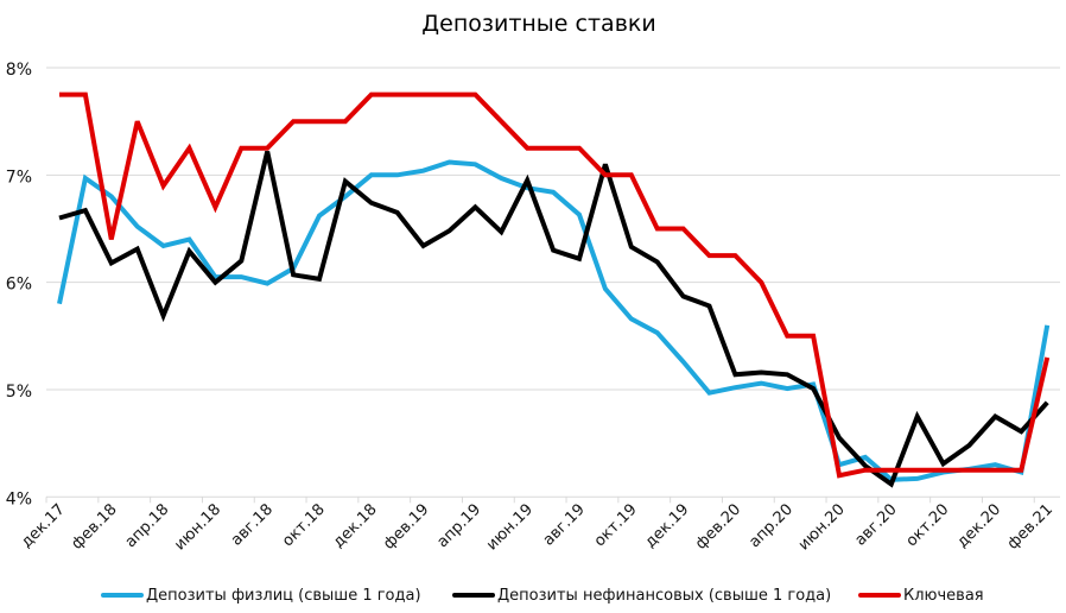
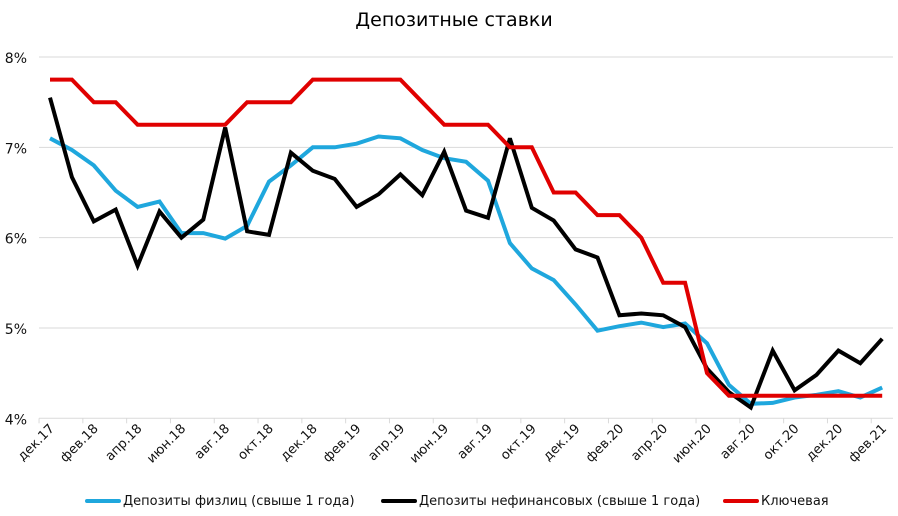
Депозиты физлиц (свыше 1 года)/дек.17: 5.8% -> 7.1%
Депозиты нефинансовых (свыше 1 года)/дек.17: 6.6% -> 7.5%
Ключевая/фев.18: 6.4% -> 7.5%
Ключевая/апр.18: 6.9% -> 7.2%
Ключевая/июн.18: 6.7% -> 7.2%
Депозиты физлиц (свыше 1 года)/июн.20: 4.3% -> 4.8%
Ключевая/июн.20: 4.2% -> 4.5%
Депозиты физлиц (свыше 1 года)/фев.21: 5.6% -> 4.3%
Ключевая/фев.21: 5.3% -> 4.2%
